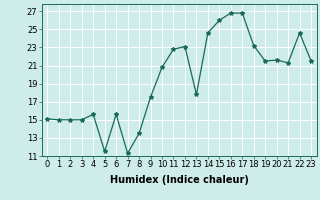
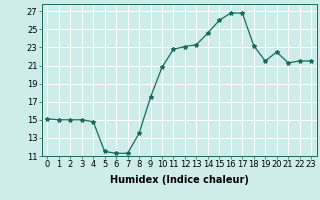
4: 15.6 -> 14.8
6: 15.6 -> 11.3
13: 17.8 -> 23.3
20: 21.6 -> 22.5
22: 24.6 -> 21.5
